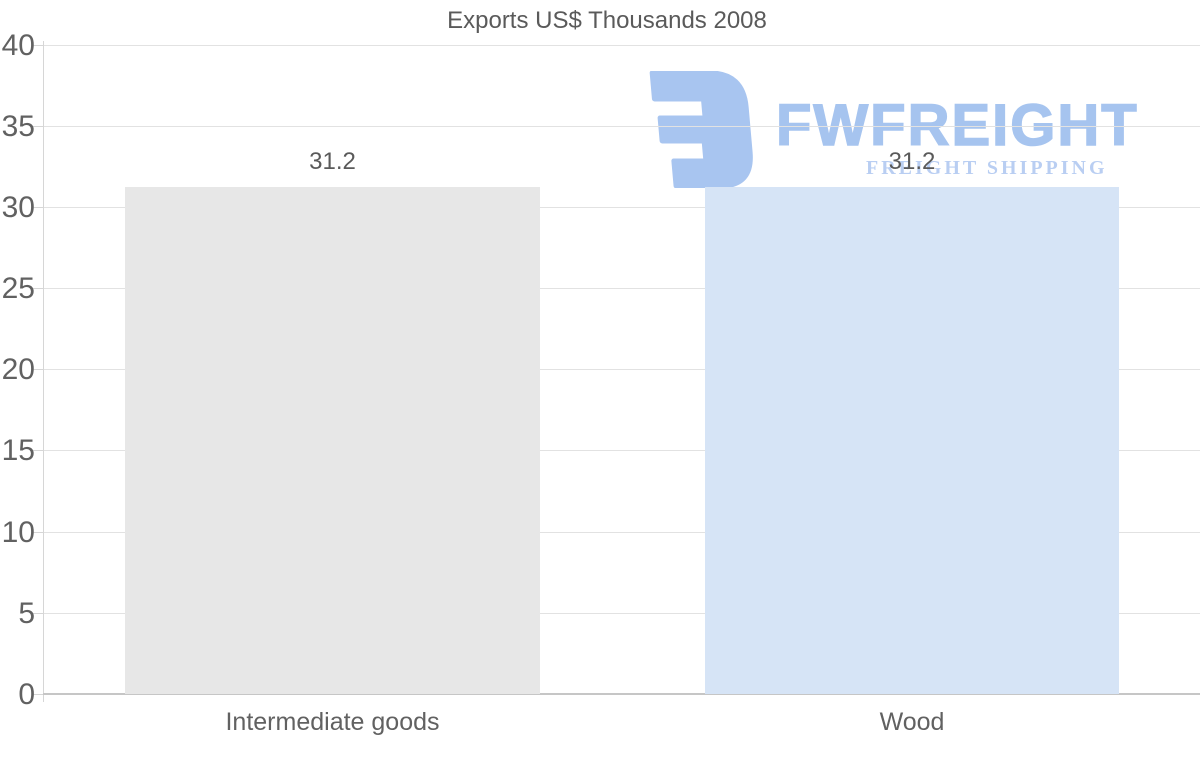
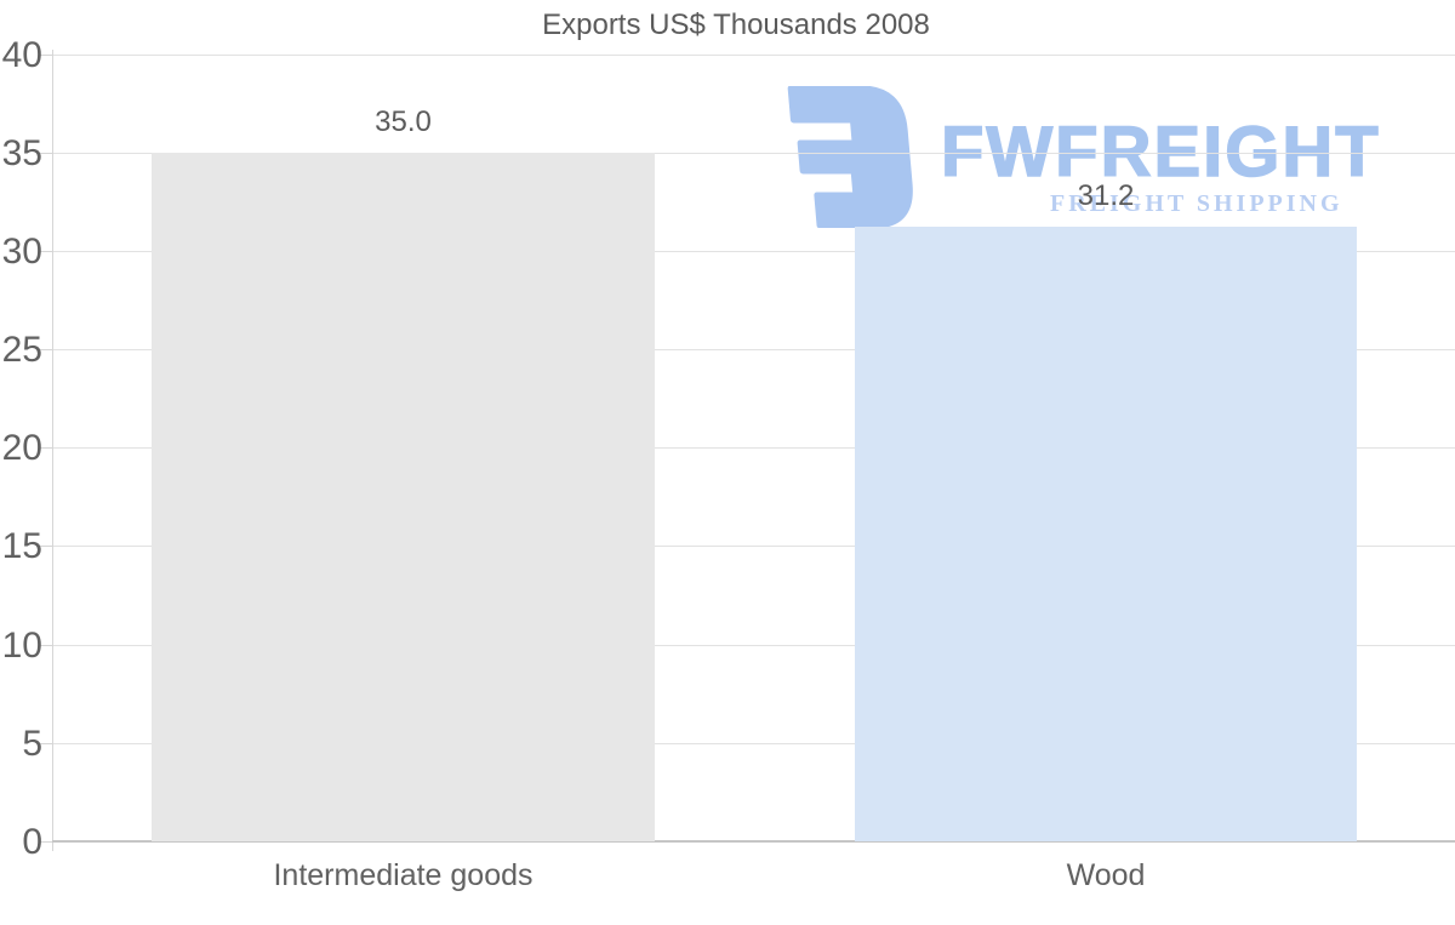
Intermediate goods: 31.2 -> 35.0
